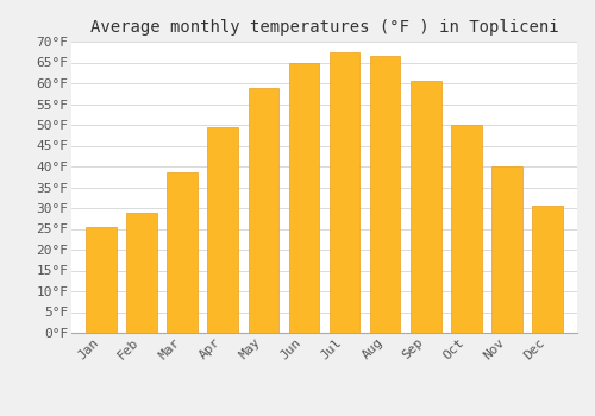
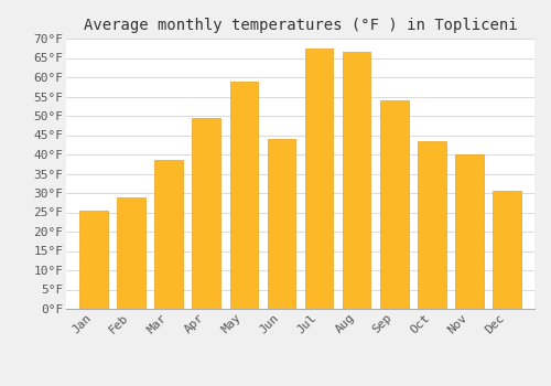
Jun: 65.0°F -> 44.0°F
Sep: 60.5°F -> 54.0°F
Oct: 50.0°F -> 43.5°F
